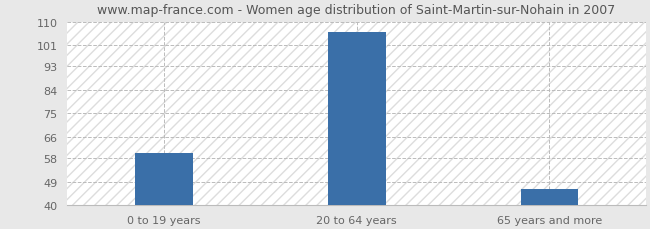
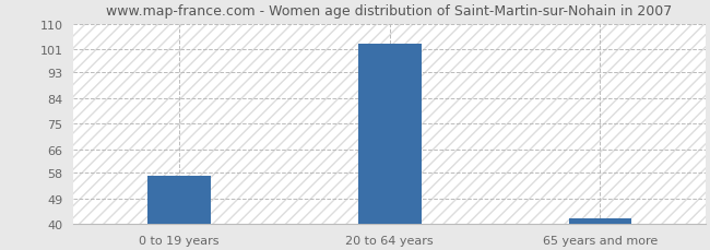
0 to 19 years: 60 -> 57
20 to 64 years: 106 -> 103
65 years and more: 46 -> 42
